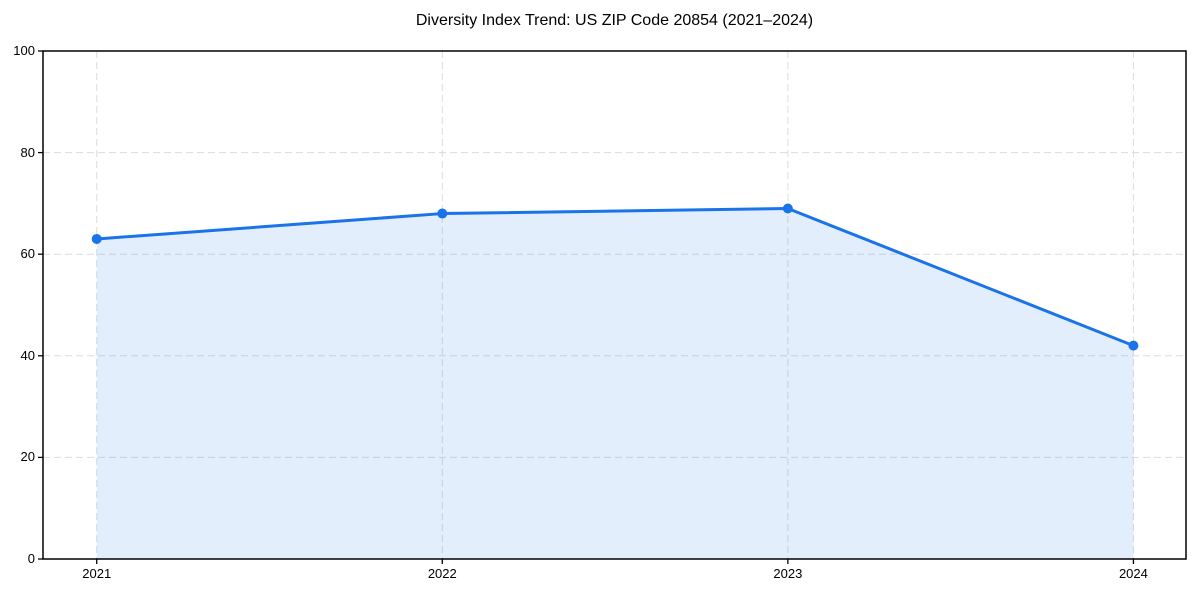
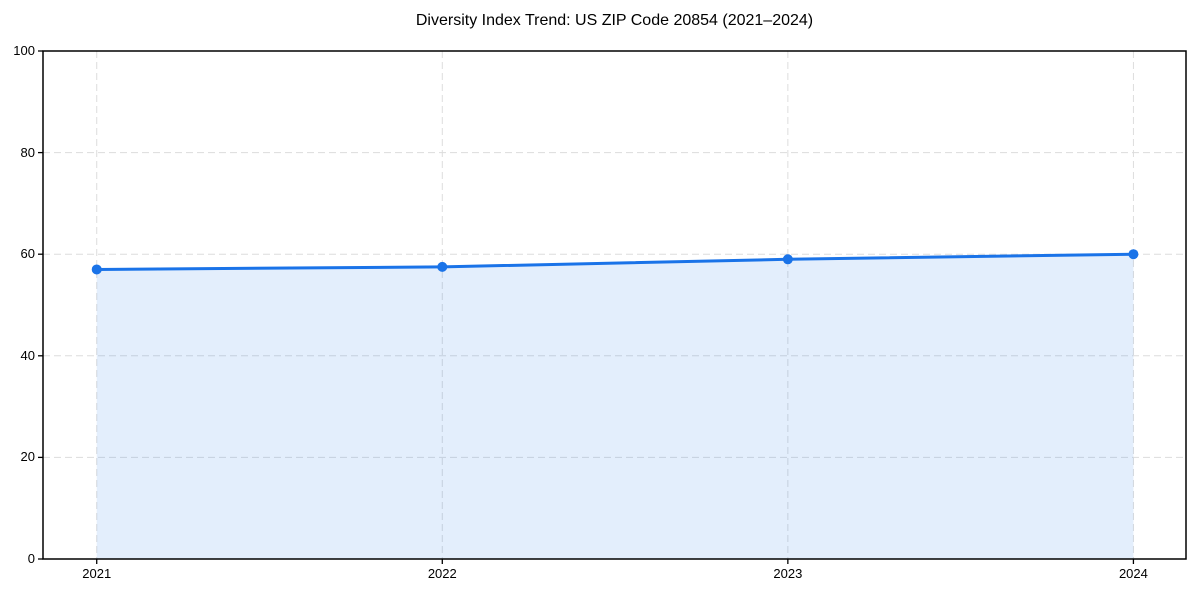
2021: 63 -> 57
2022: 68 -> 58
2023: 69 -> 59
2024: 42 -> 60
